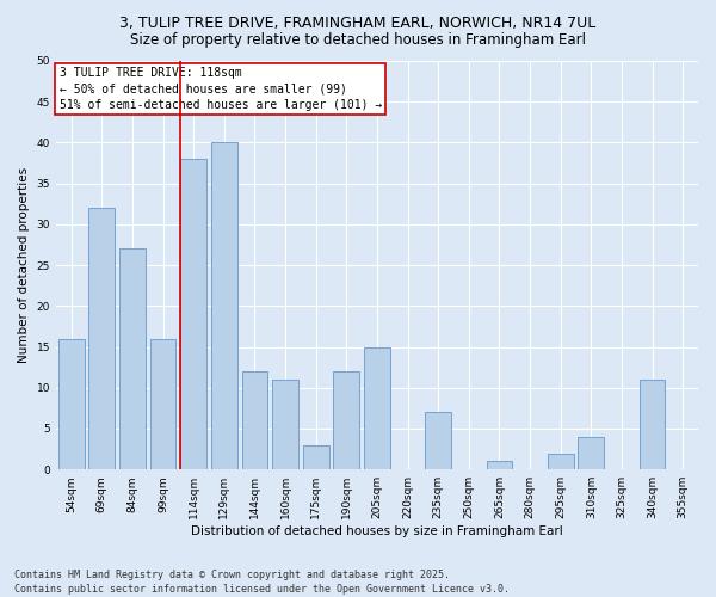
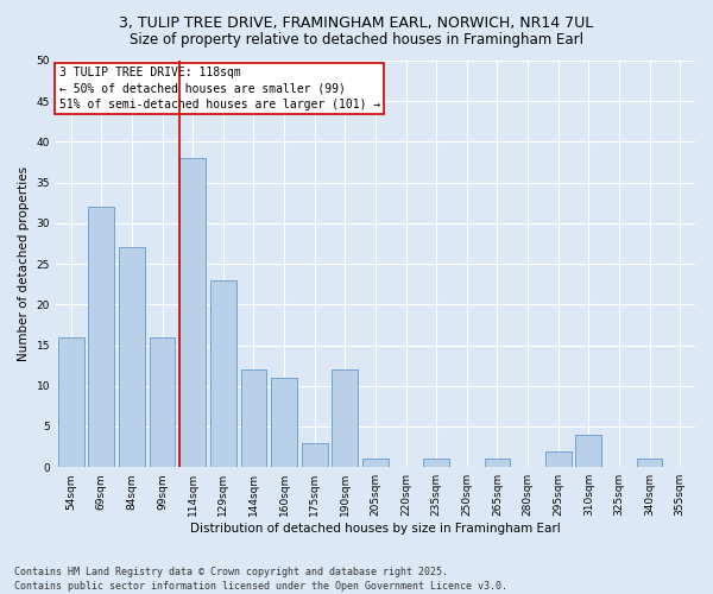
129sqm: 40 -> 23
205sqm: 15 -> 1
235sqm: 7 -> 1
340sqm: 11 -> 1
